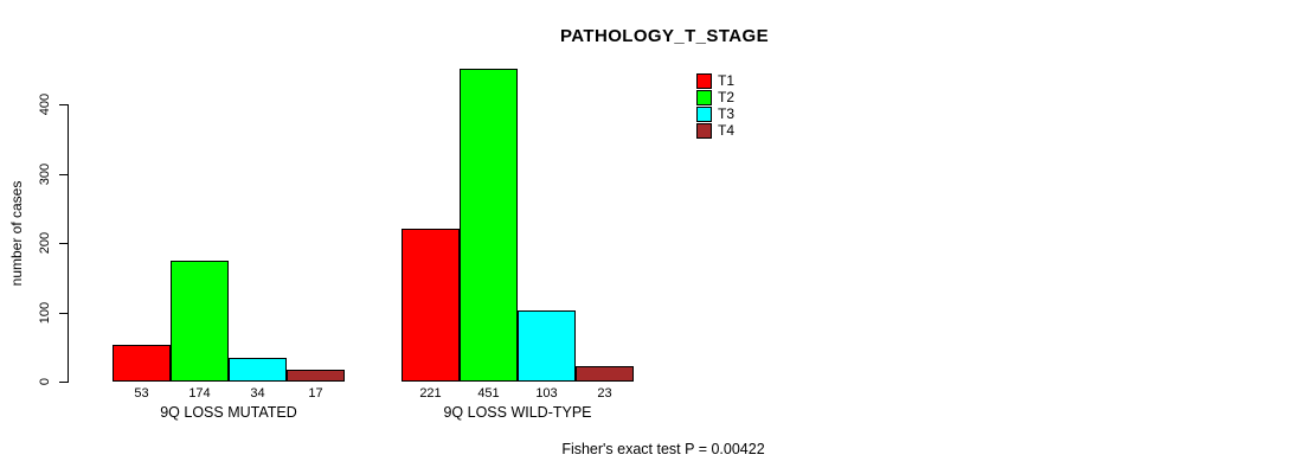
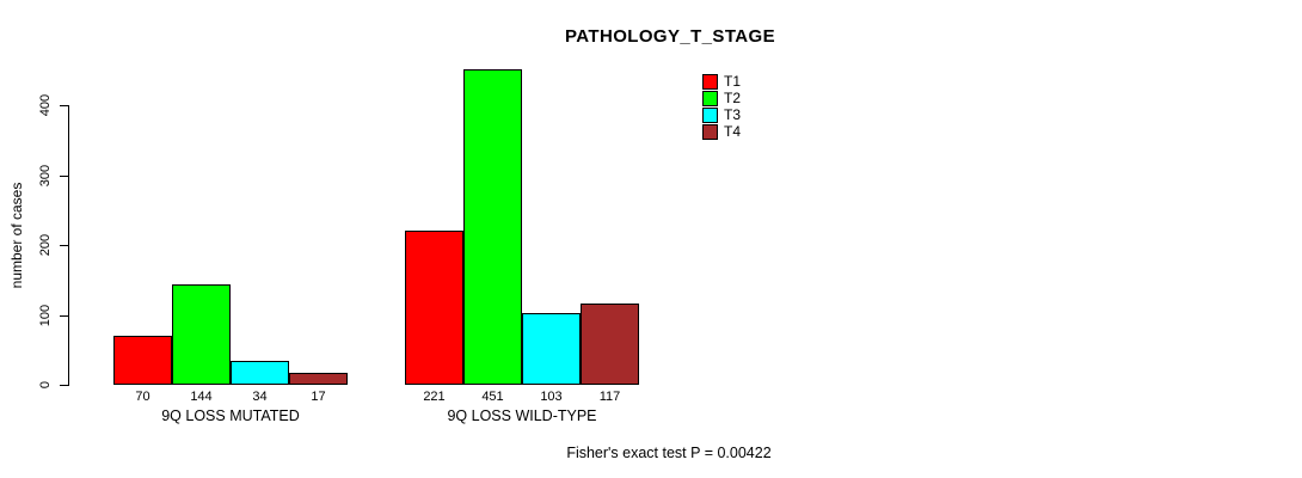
T1/9Q LOSS MUTATED: 53 -> 70
T2/9Q LOSS MUTATED: 174 -> 144
T4/9Q LOSS WILD-TYPE: 23 -> 117
